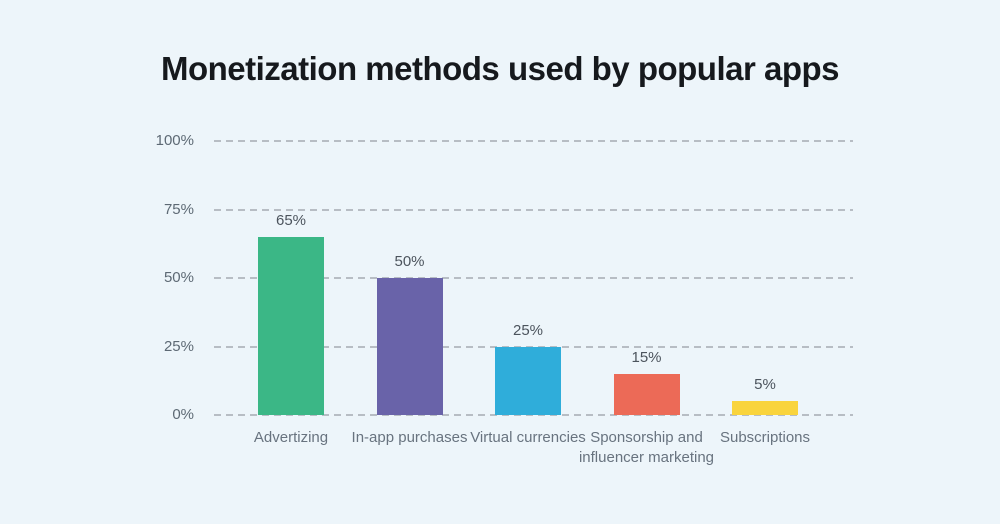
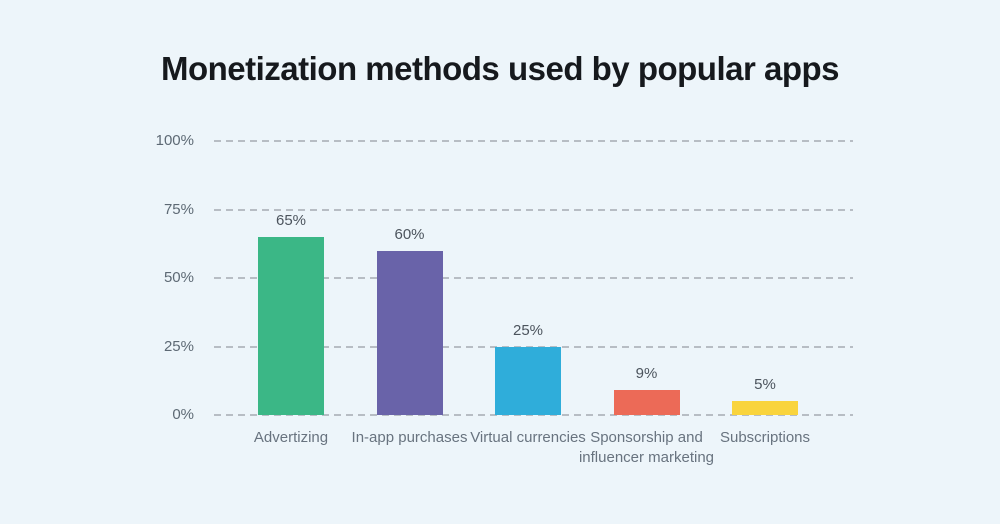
In-app purchases: 50% -> 60%
Sponsorship and influencer marketing: 15% -> 9%
